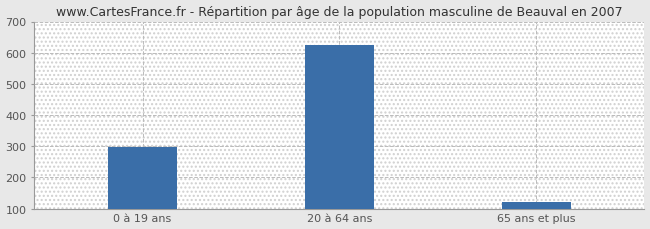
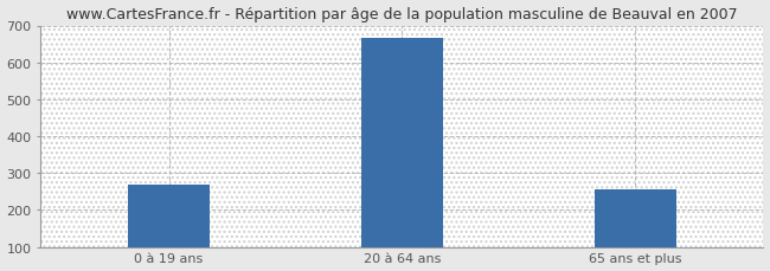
0 à 19 ans: 297 -> 270
20 à 64 ans: 625 -> 665
65 ans et plus: 122 -> 255
